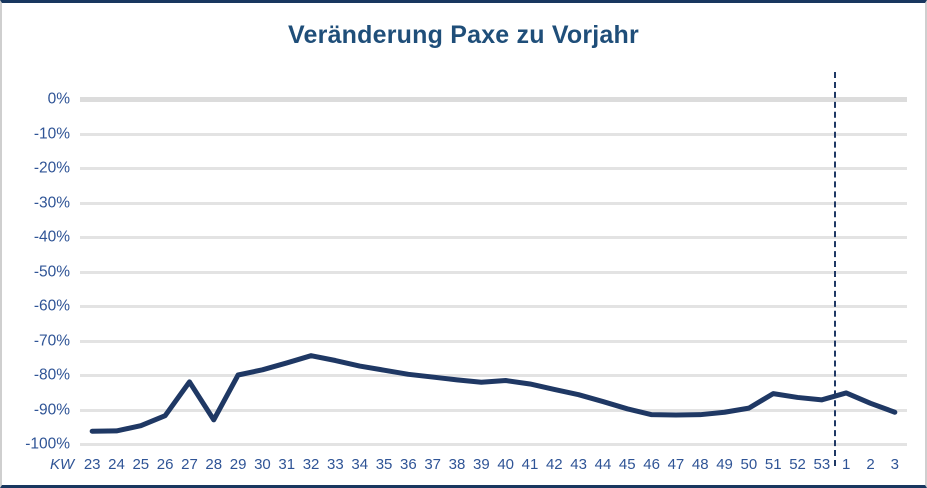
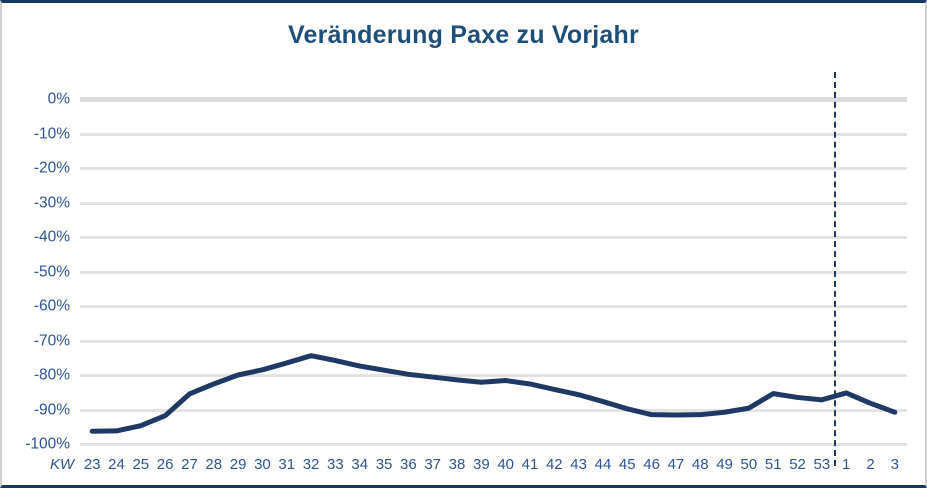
27: -82% -> -86%
28: -93% -> -83%
